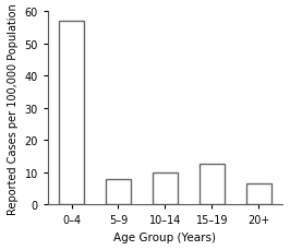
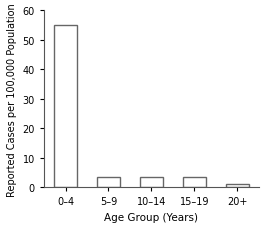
0–4: 57.0 -> 55.0
5–9: 8.0 -> 3.5
10–14: 10.0 -> 3.5
15–19: 12.5 -> 3.5
20+: 6.5 -> 1.2
